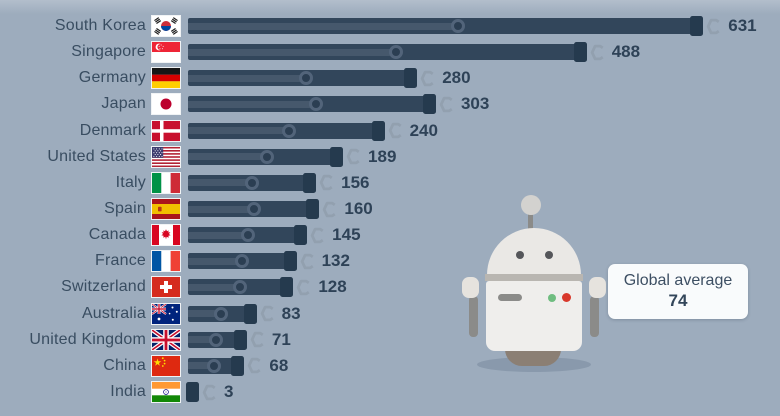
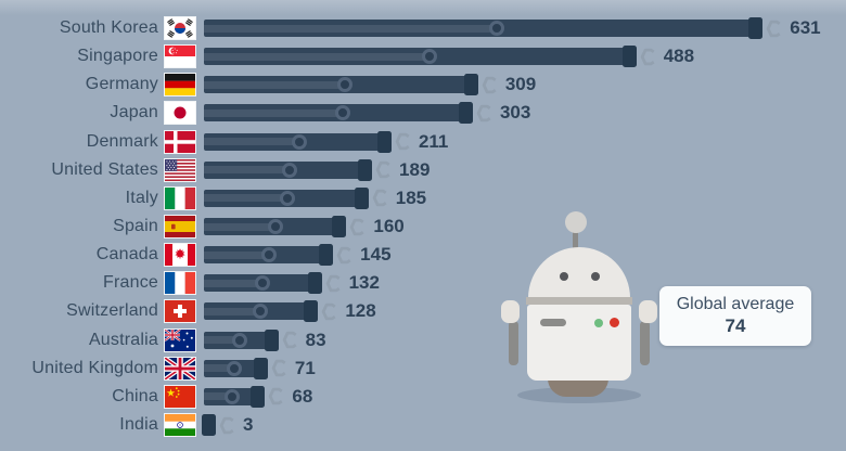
Germany: 280 -> 309
Denmark: 240 -> 211
Italy: 156 -> 185
